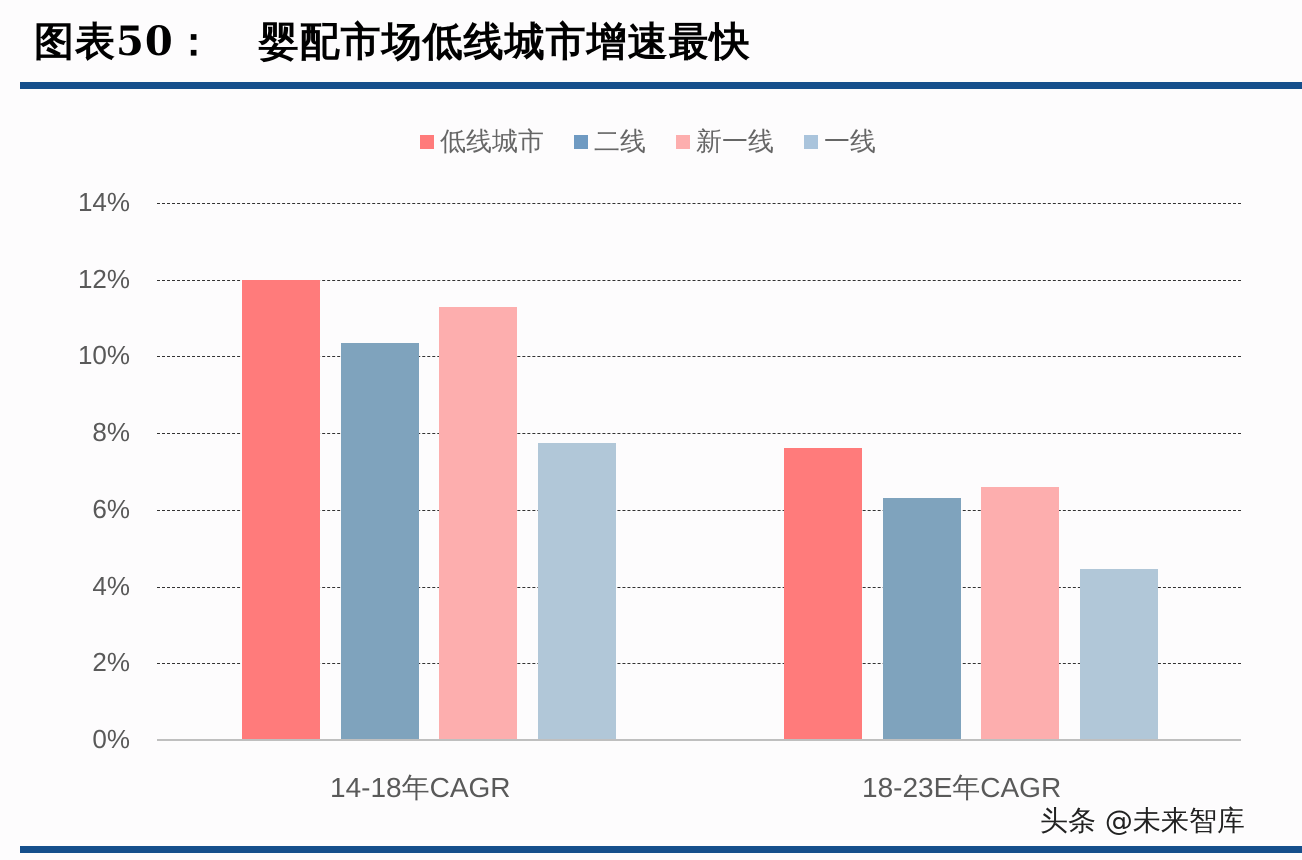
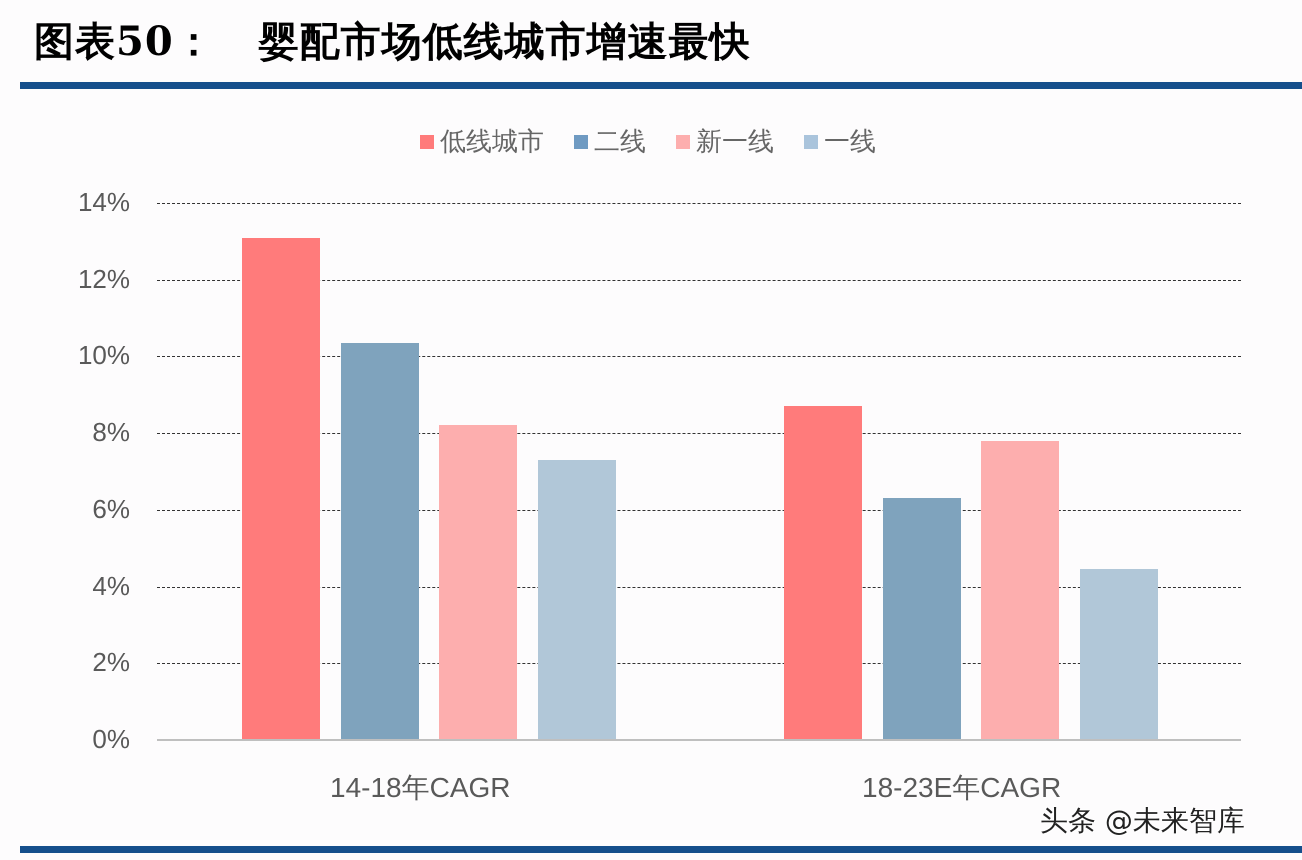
低线城市/14-18年CAGR: 12.0% -> 13.1%
新一线/14-18年CAGR: 11.3% -> 8.2%
一线/14-18年CAGR: 7.8% -> 7.3%
低线城市/18-23E年CAGR: 7.6% -> 8.7%
新一线/18-23E年CAGR: 6.6% -> 7.8%
